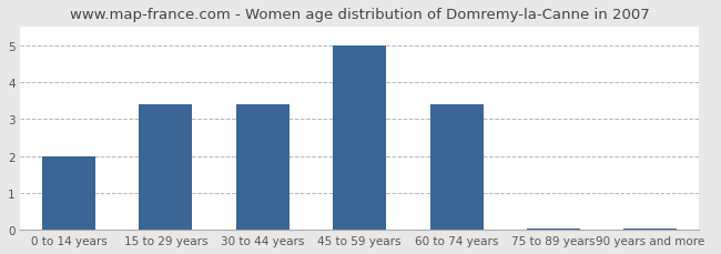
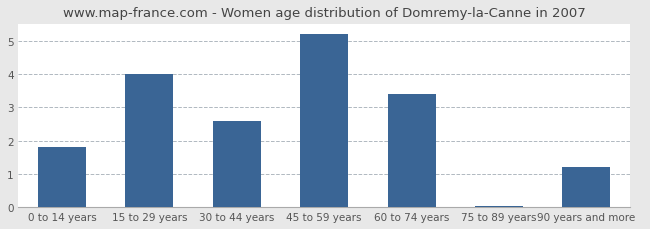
0 to 14 years: 2.00 -> 1.80
15 to 29 years: 3.40 -> 4.00
30 to 44 years: 3.40 -> 2.60
45 to 59 years: 5.00 -> 5.20
90 years and more: 0.05 -> 1.20
